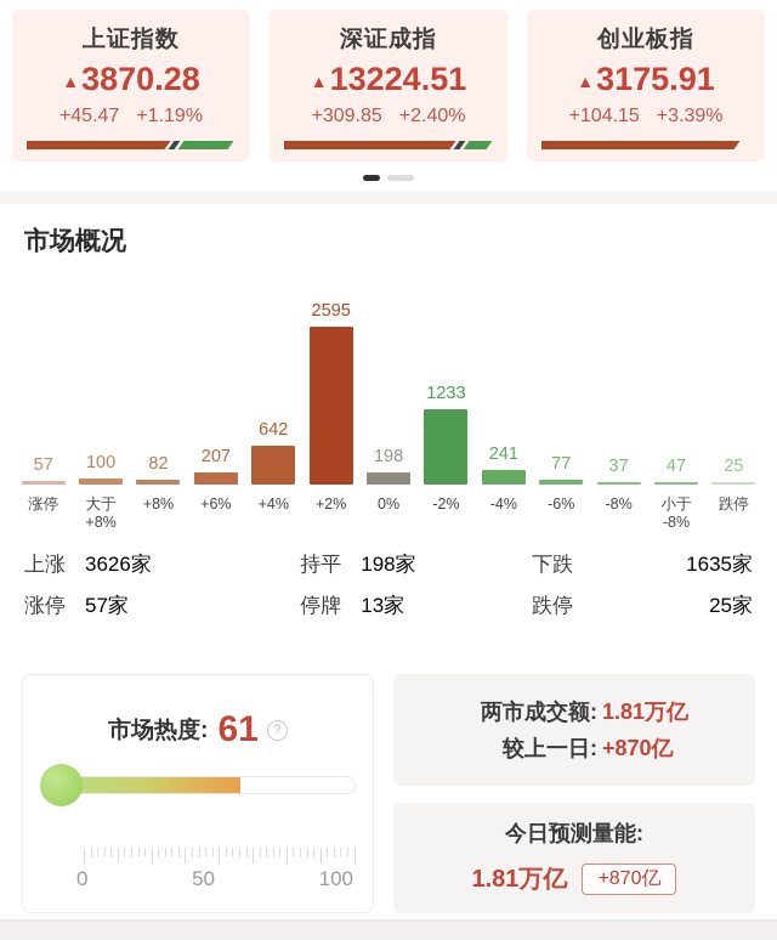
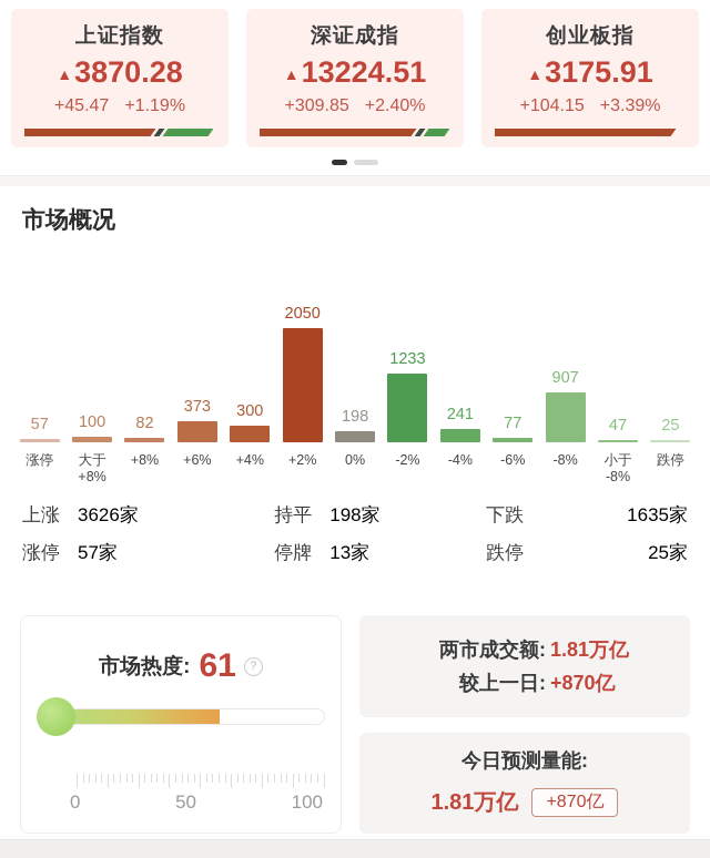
+6%: 207 -> 373
+4%: 642 -> 300
+2%: 2595 -> 2050
-8%: 37 -> 907
